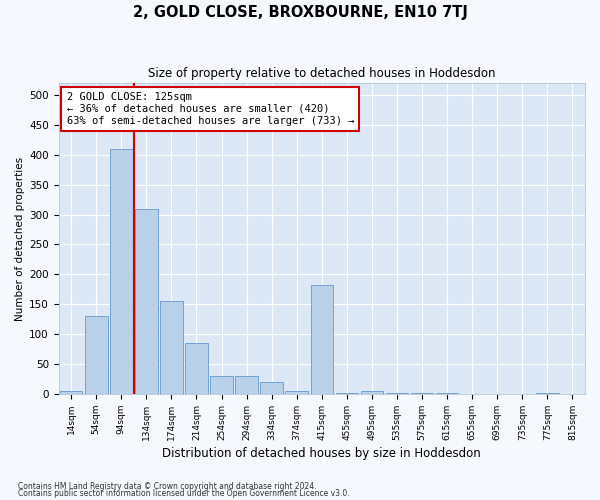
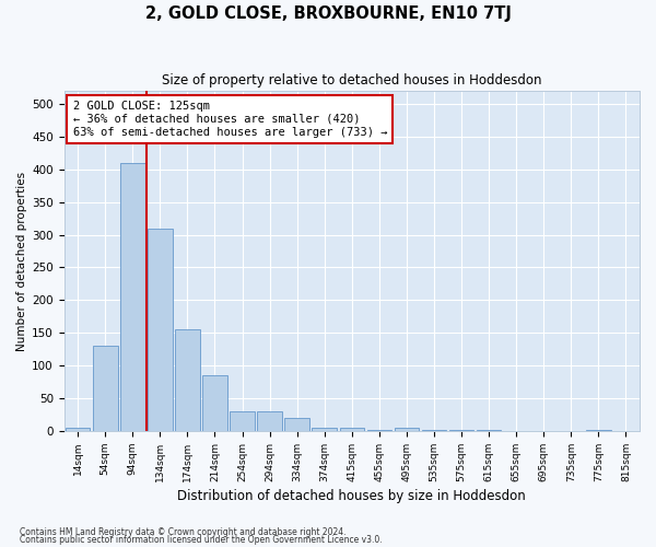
415sqm: 182 -> 5
